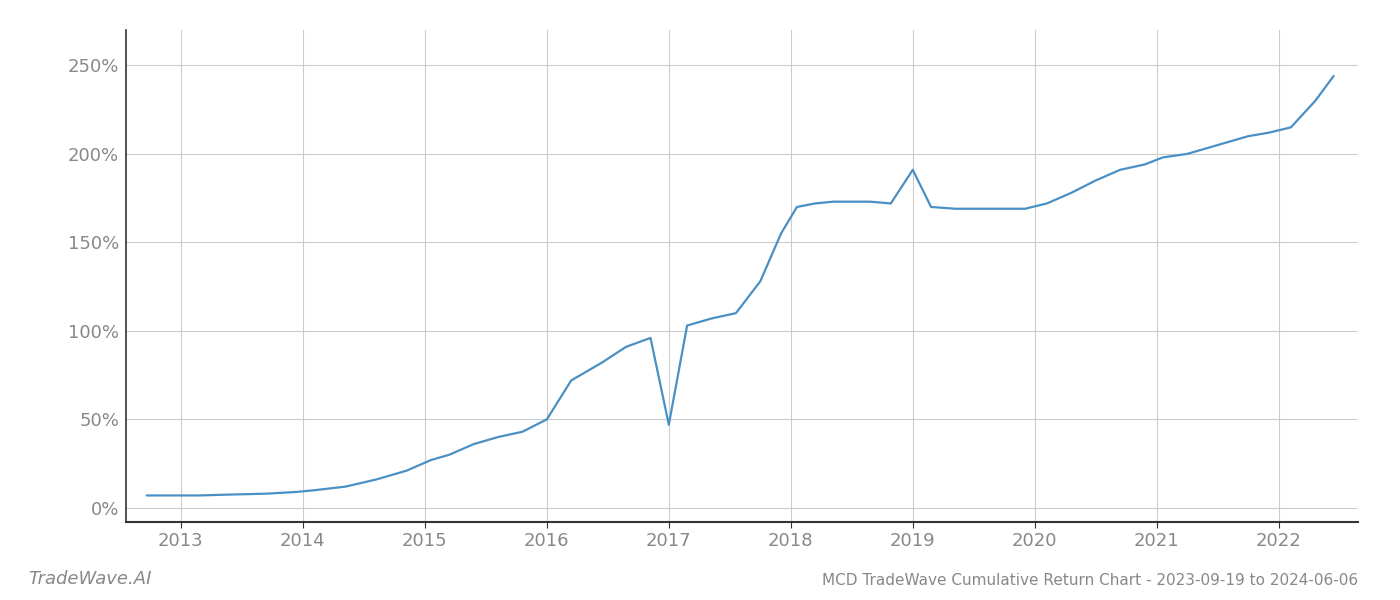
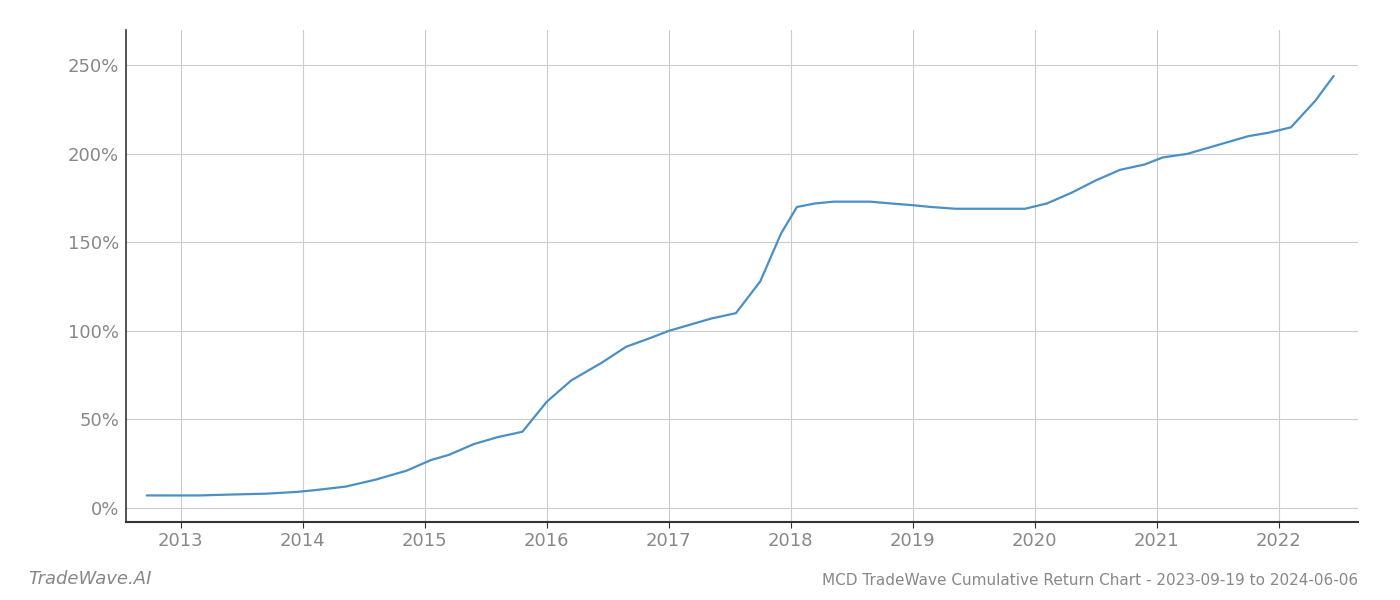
2016: 50% -> 60%
2017: 47% -> 100%
2019: 191% -> 171%
